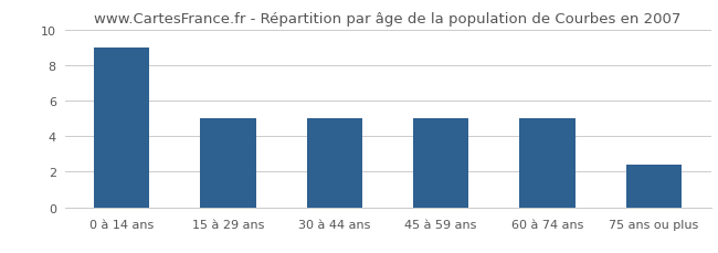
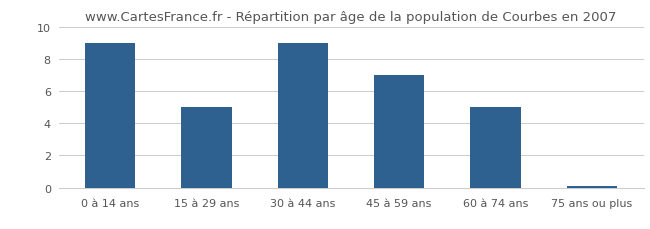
30 à 44 ans: 5.0 -> 9.0
45 à 59 ans: 5.0 -> 7.0
75 ans ou plus: 2.4 -> 0.1
